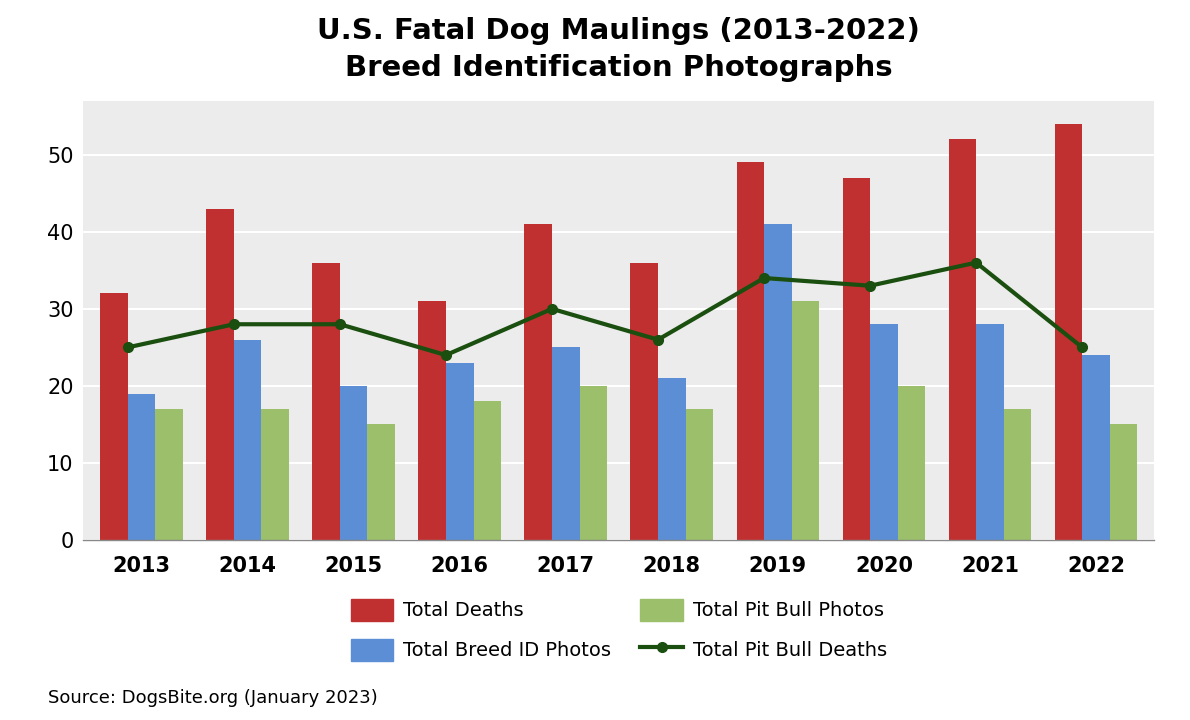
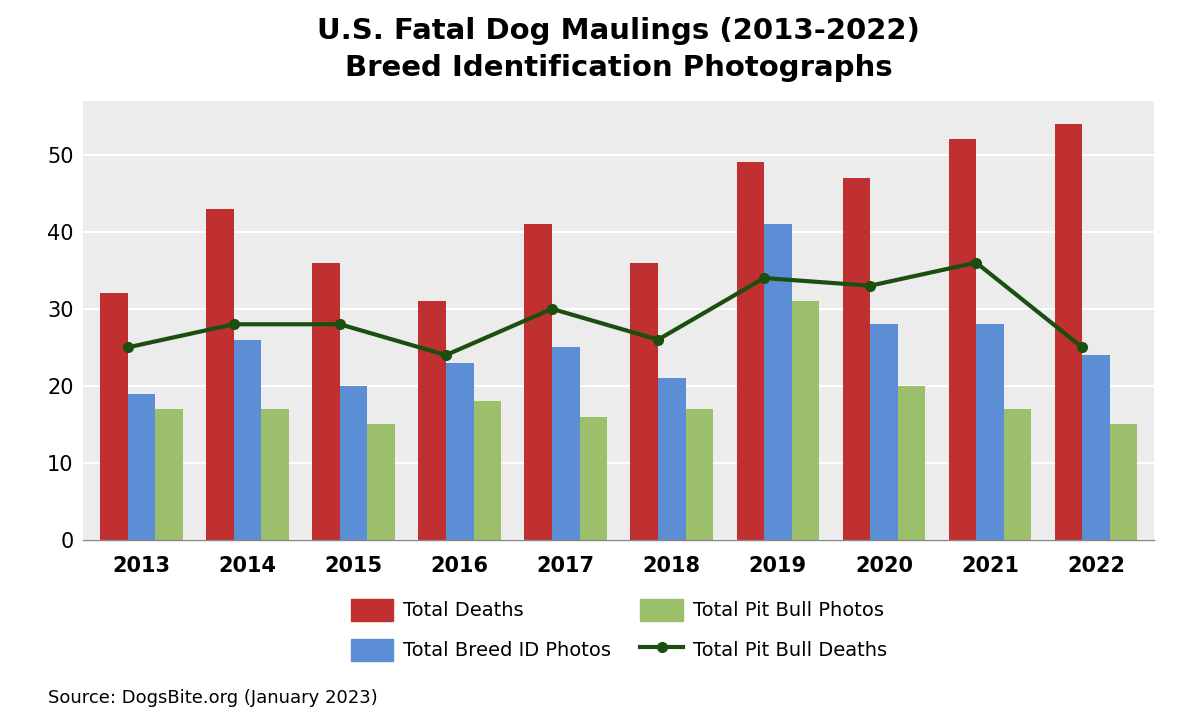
Total Pit Bull Photos/2017: 20 -> 16
